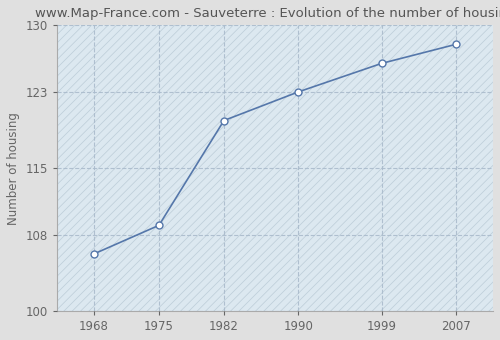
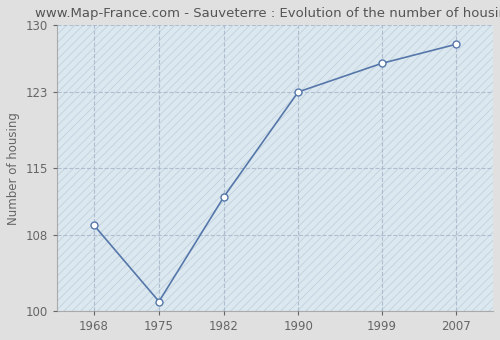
1968: 106 -> 109
1975: 109 -> 101
1982: 120 -> 112
